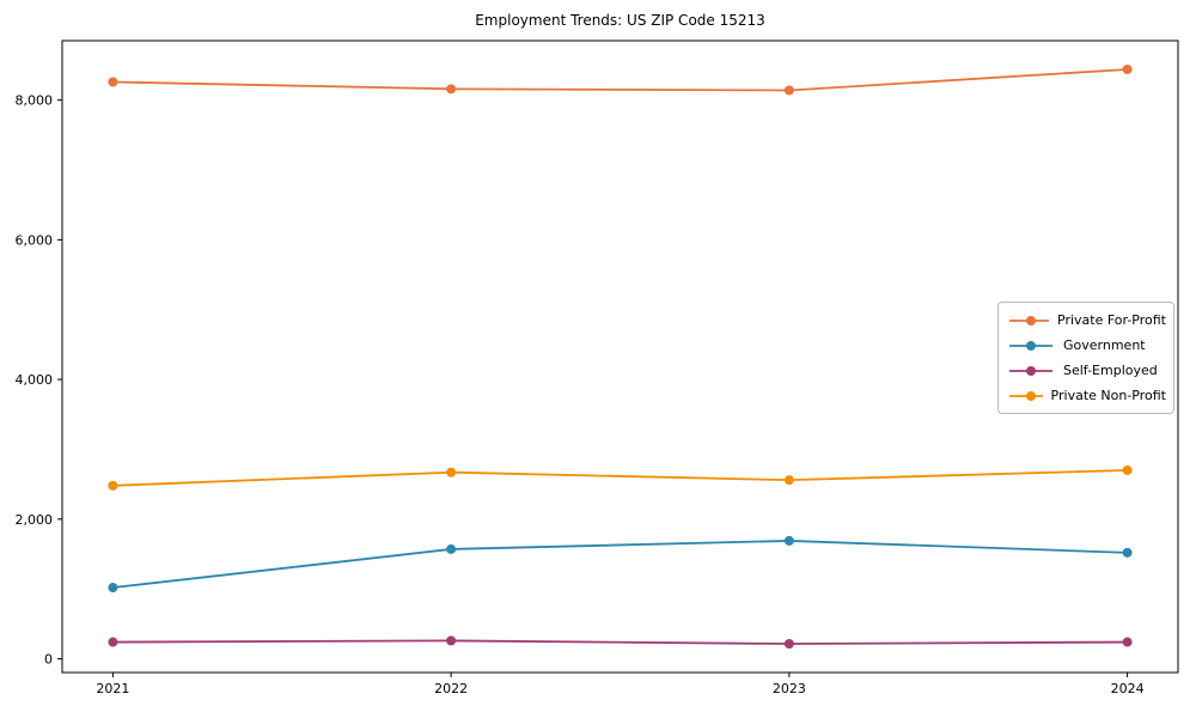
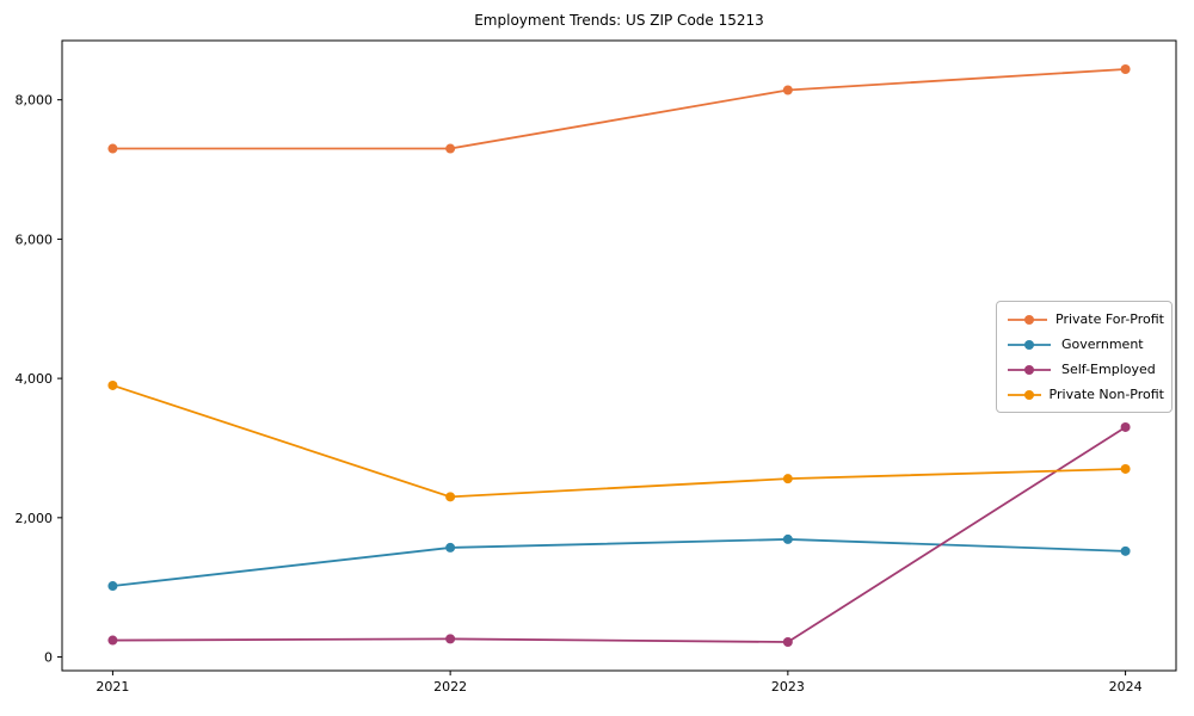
Private For-Profit/2021: 8300 -> 7300
Private Non-Profit/2021: 2500 -> 3900
Private For-Profit/2022: 8200 -> 7300
Private Non-Profit/2022: 2700 -> 2300
Self-Employed/2024: 200 -> 3300
